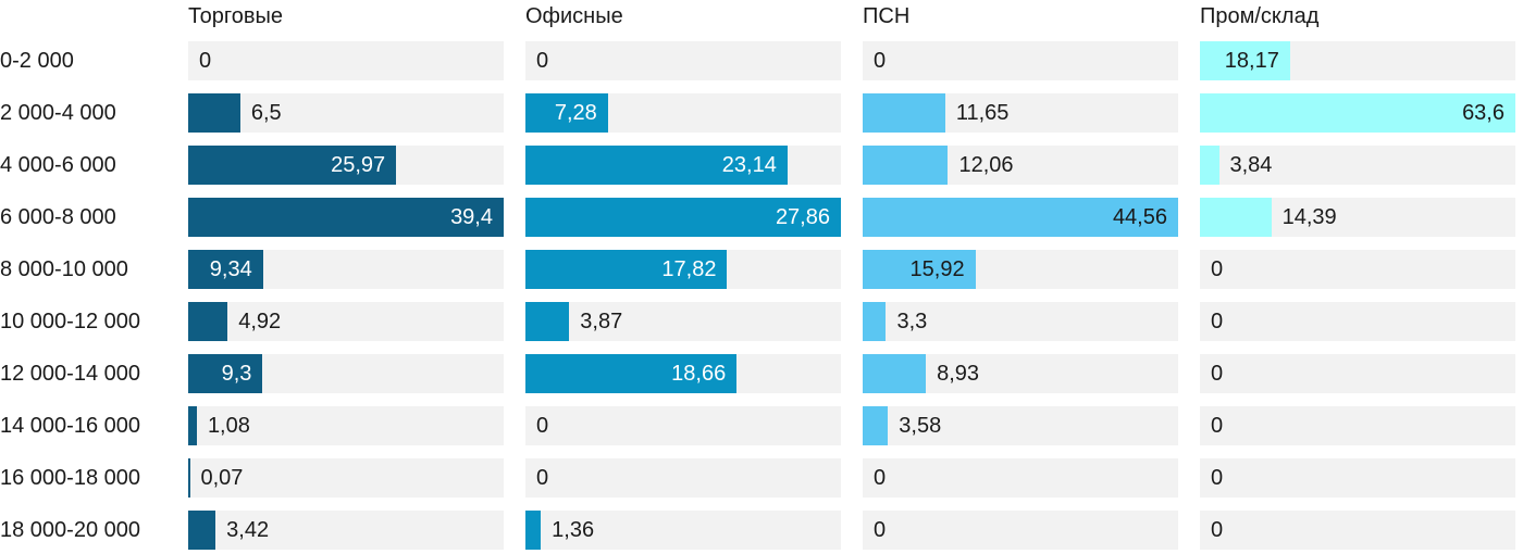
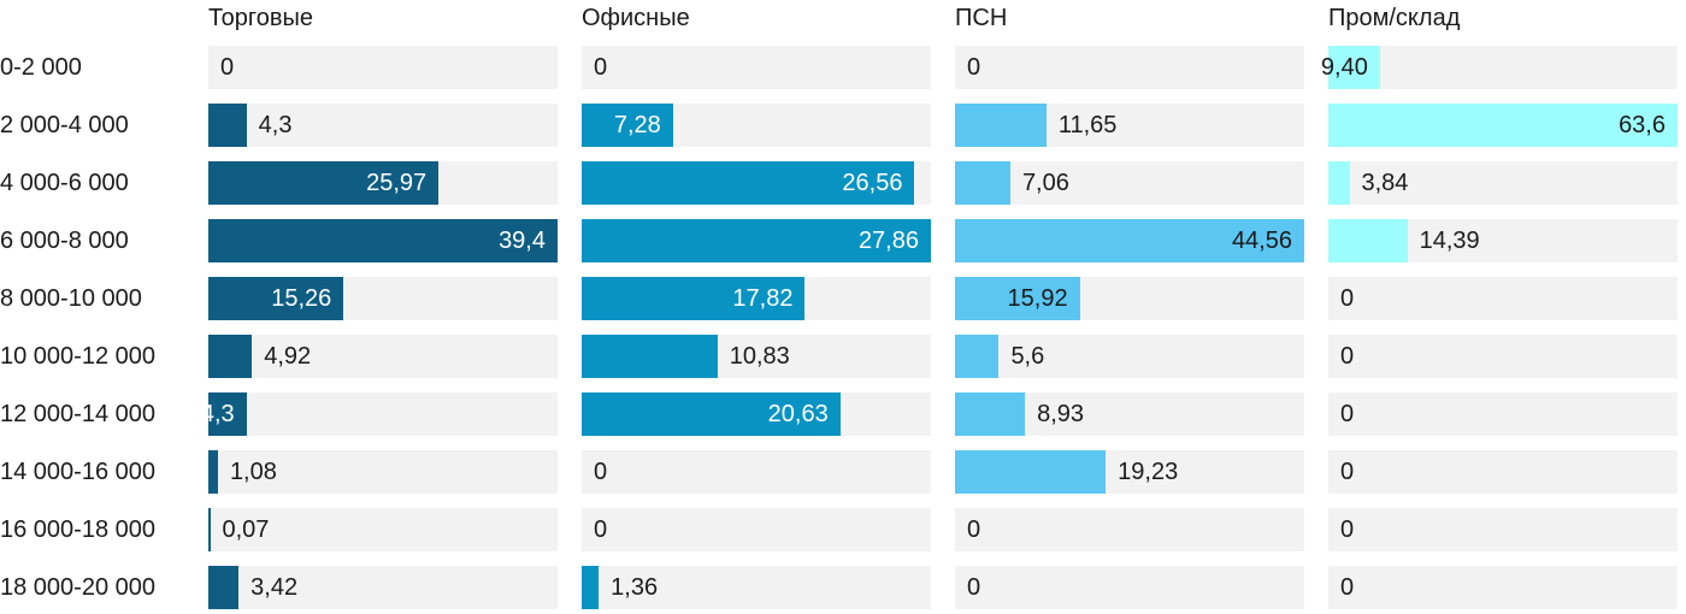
Пром/склад/0-2 000: 18,17 -> 9,40
Торговые/2 000-4 000: 6,5 -> 4,3
Офисные/4 000-6 000: 23,14 -> 26,56
ПСН/4 000-6 000: 12,06 -> 7,06
Торговые/8 000-10 000: 9,34 -> 15,26
Офисные/10 000-12 000: 3,87 -> 10,83
ПСН/10 000-12 000: 3,3 -> 5,6
Торговые/12 000-14 000: 9,3 -> 4,3
Офисные/12 000-14 000: 18,66 -> 20,63
ПСН/14 000-16 000: 3,58 -> 19,23
